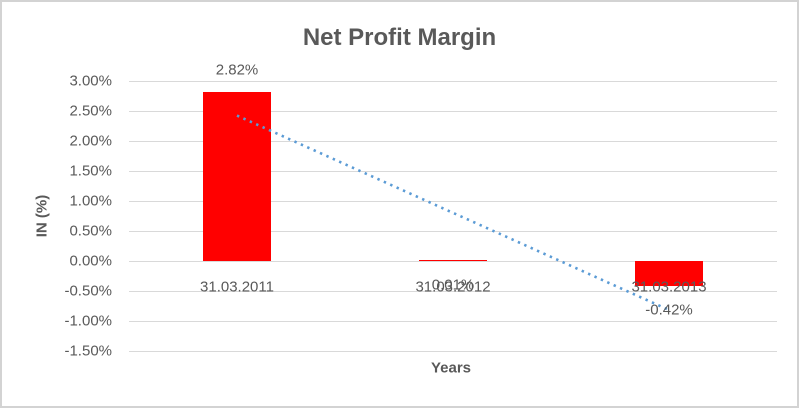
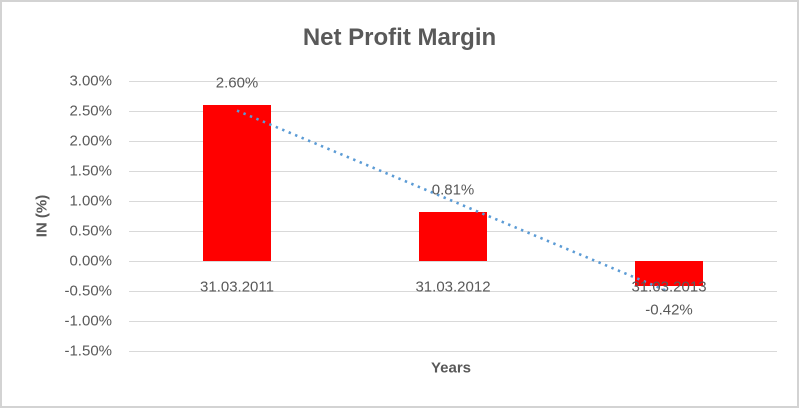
31.03.2011: 2.82% -> 2.60%
31.03.2012: 0.01% -> 0.81%
